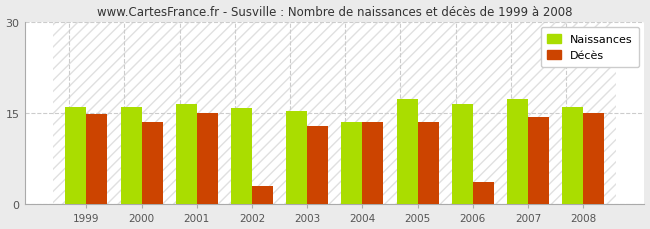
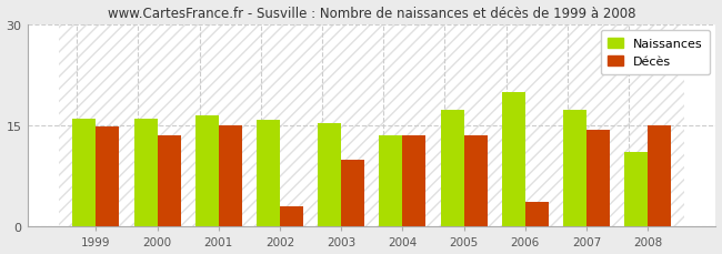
Décès/2003: 12.8 -> 9.8
Naissances/2006: 16.5 -> 19.8
Naissances/2008: 16.0 -> 11.0
